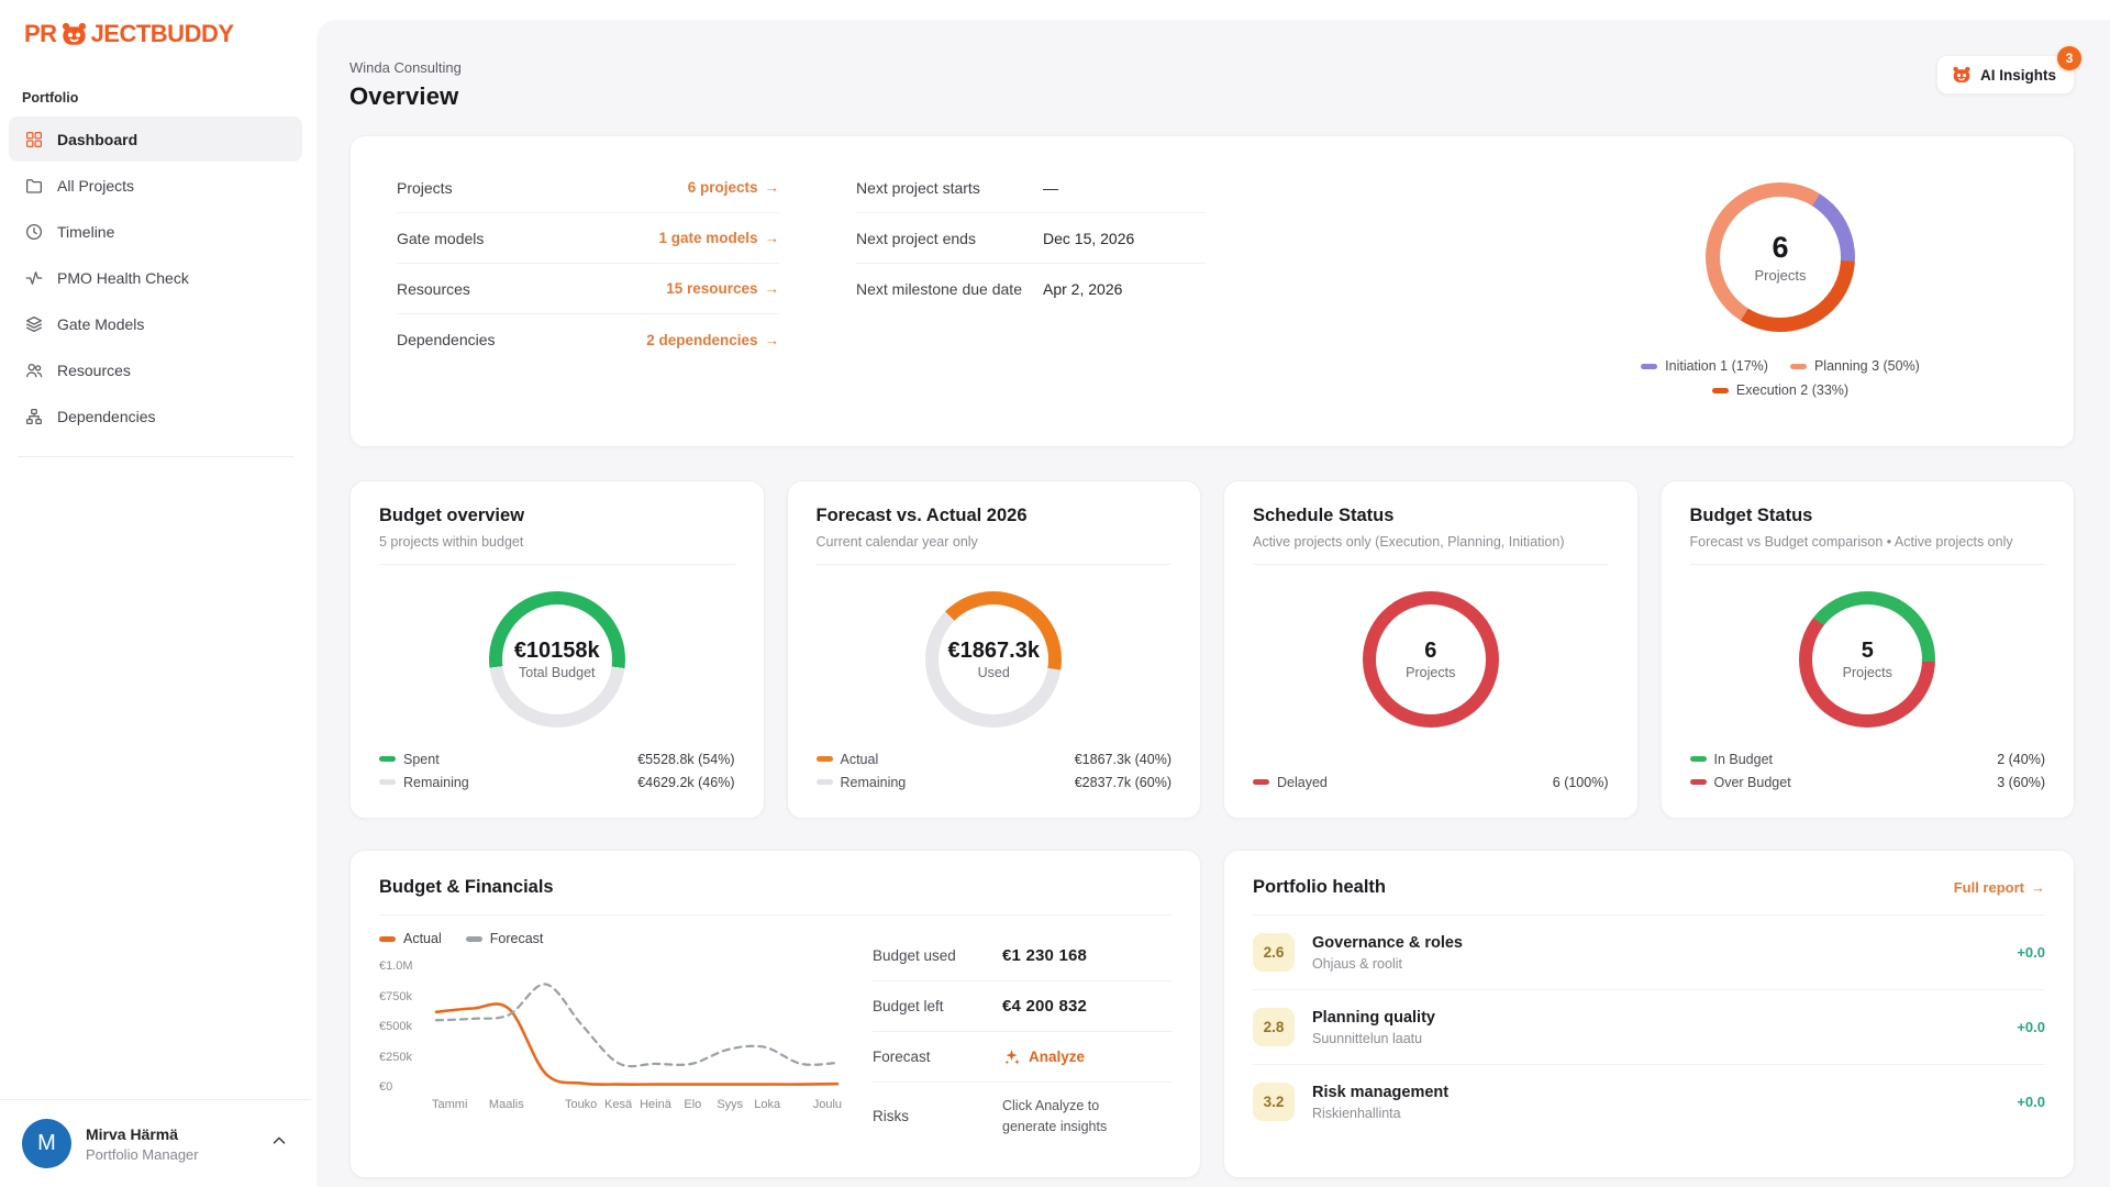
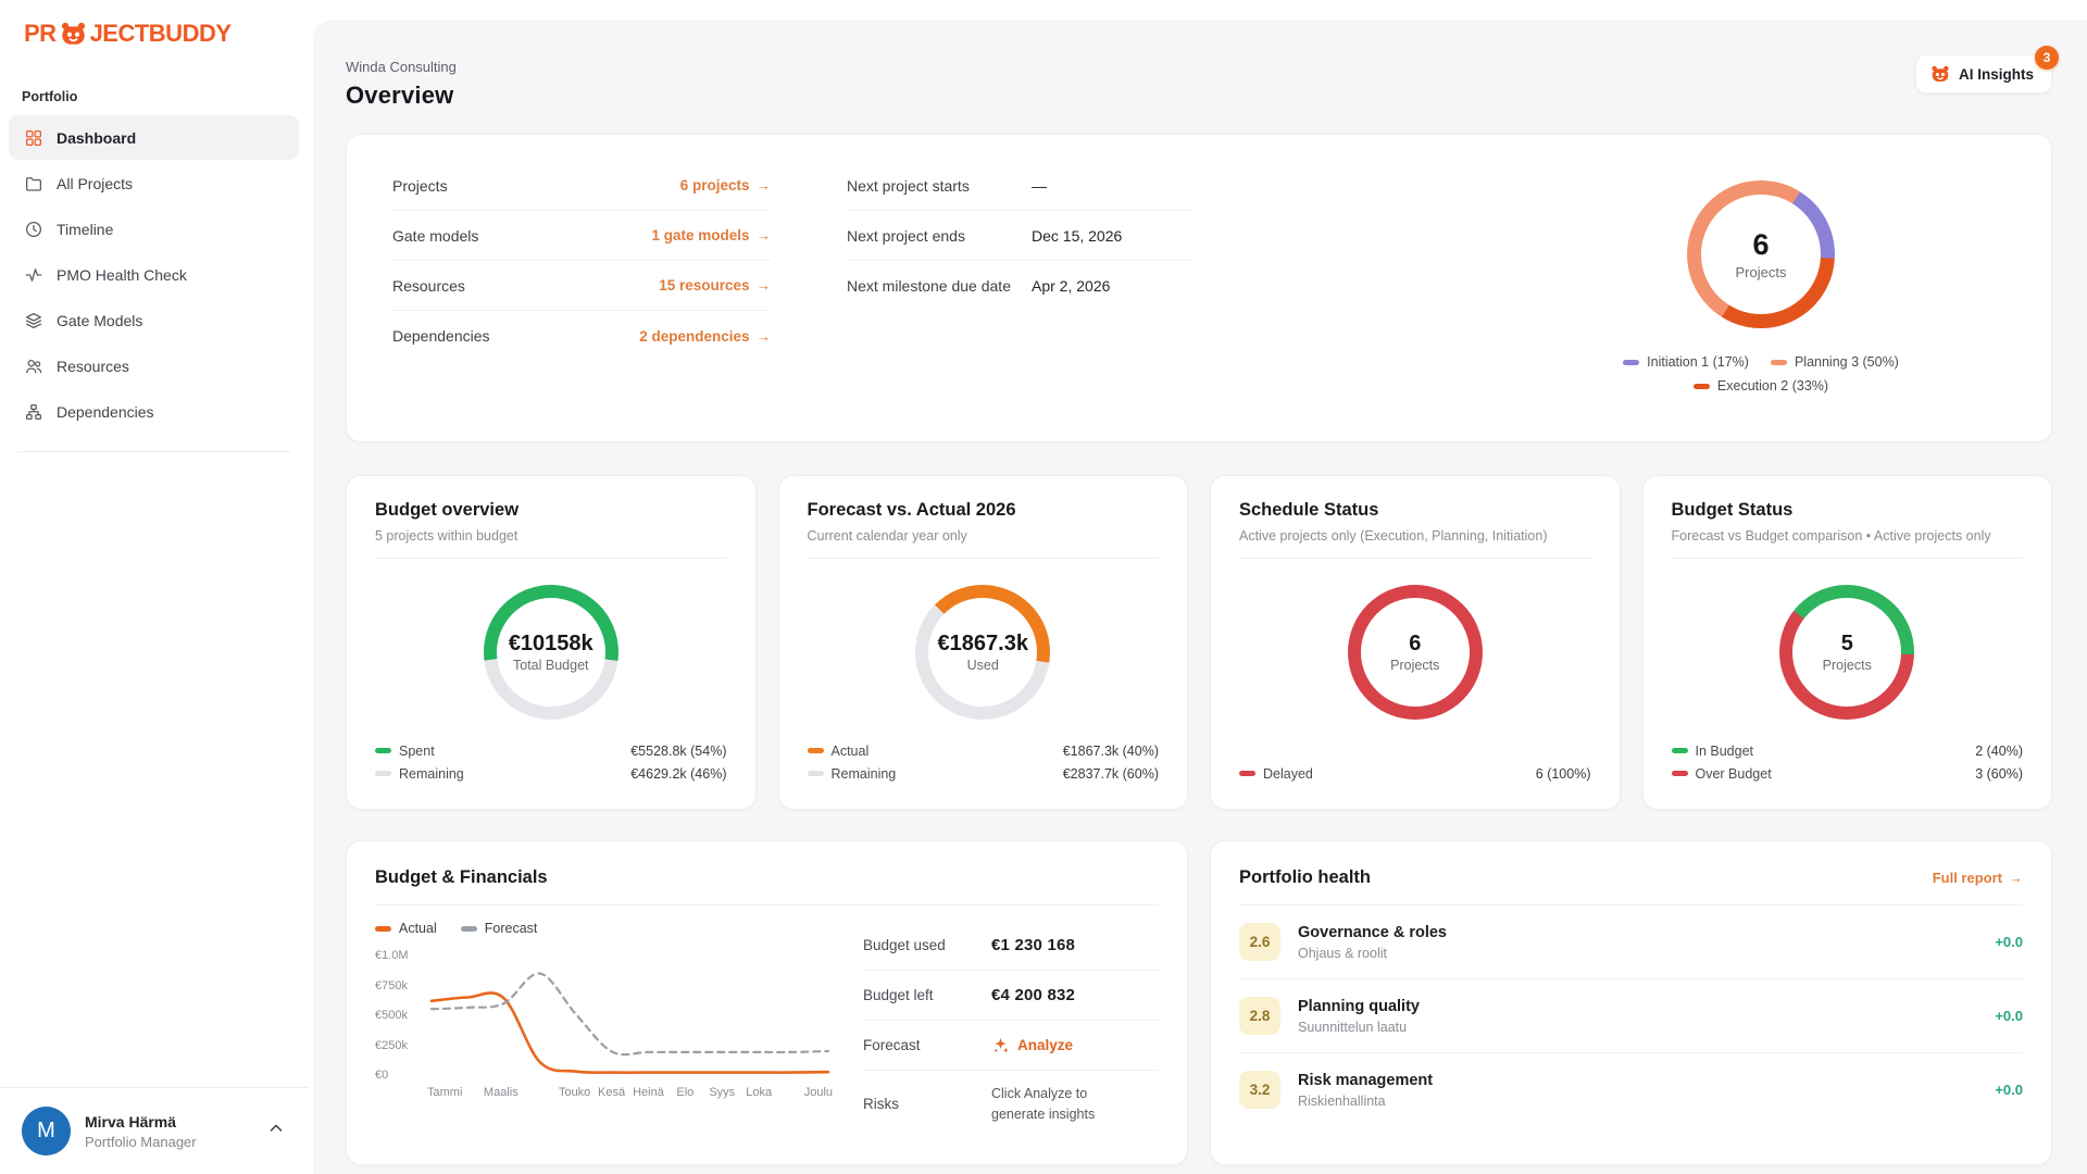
Forecast/Syys: €310k -> €190k
Forecast/Loka: €330k -> €190k
